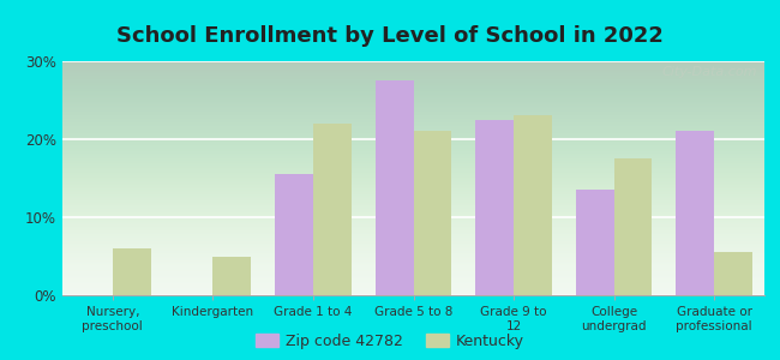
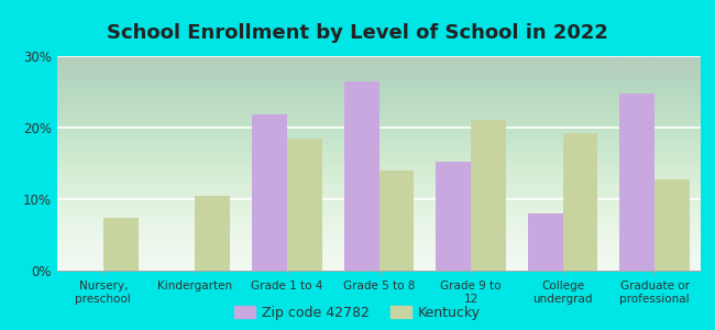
Kentucky/Nursery, preschool: 6.0% -> 7.4%
Kentucky/Kindergarten: 5.0% -> 10.4%
Zip code 42782/Grade 1 to 4: 15.5% -> 21.8%
Kentucky/Grade 1 to 4: 22.0% -> 18.4%
Zip code 42782/Grade 5 to 8: 27.5% -> 26.4%
Kentucky/Grade 5 to 8: 21.0% -> 14.0%
Zip code 42782/Grade 9 to 12: 22.5% -> 15.2%
Kentucky/Grade 9 to 12: 23.0% -> 21.0%
Zip code 42782/College undergrad: 13.5% -> 8.0%
Kentucky/College undergrad: 17.5% -> 19.2%
Zip code 42782/Graduate or professional: 21.0% -> 24.8%
Kentucky/Graduate or professional: 5.5% -> 12.8%
